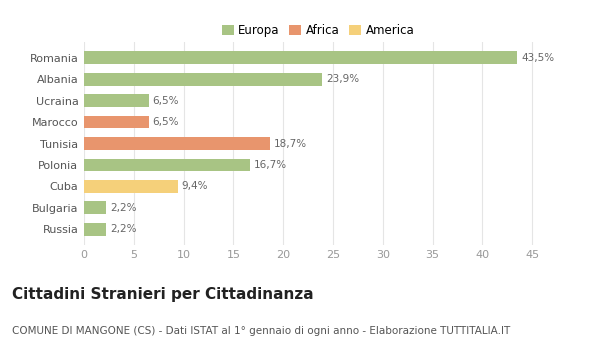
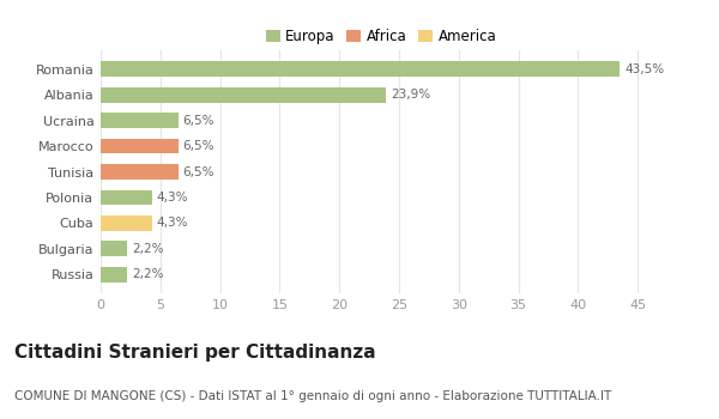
Tunisia: 18,7% -> 6,5%
Polonia: 16,7% -> 4,3%
Cuba: 9,4% -> 4,3%
